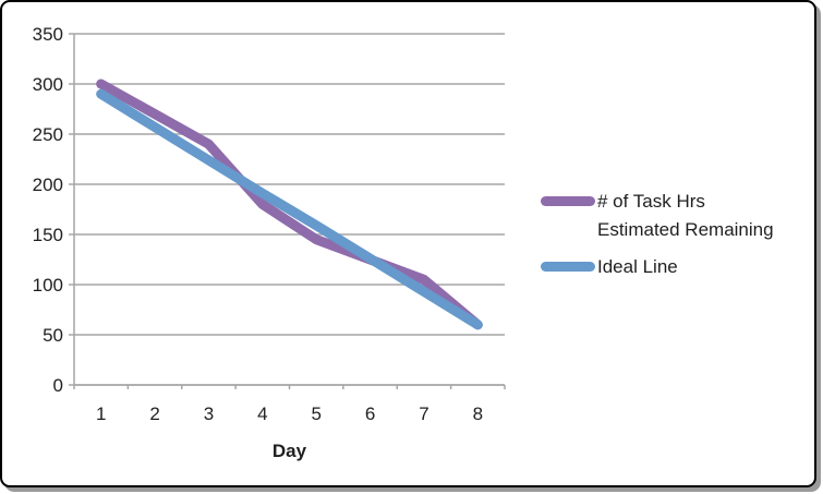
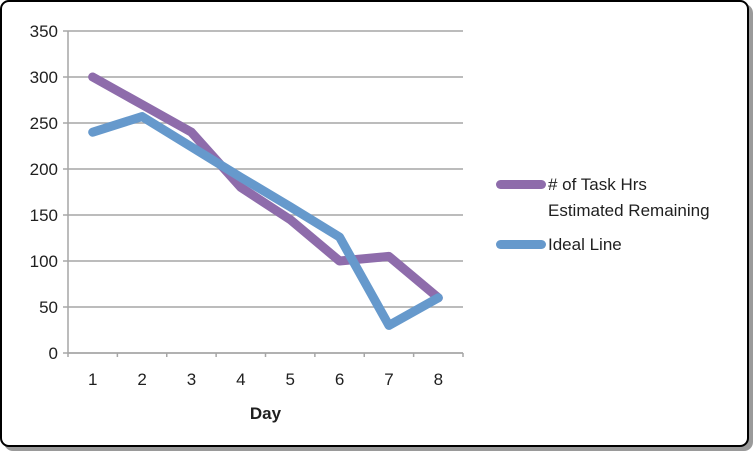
Ideal Line/1: 290 -> 240
# of Task Hrs Estimated Remaining/6: 120 -> 100
Ideal Line/7: 90 -> 30
